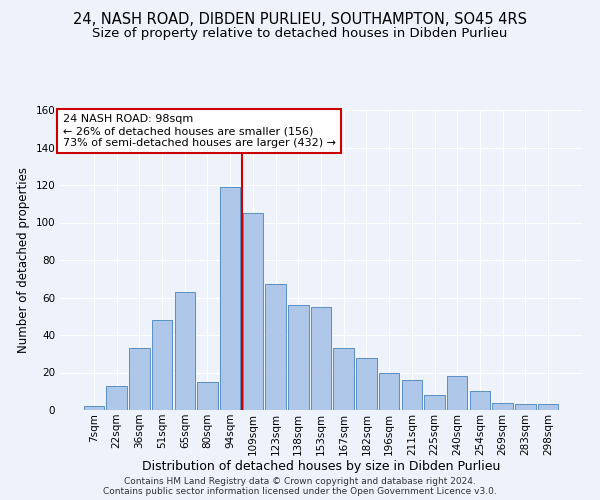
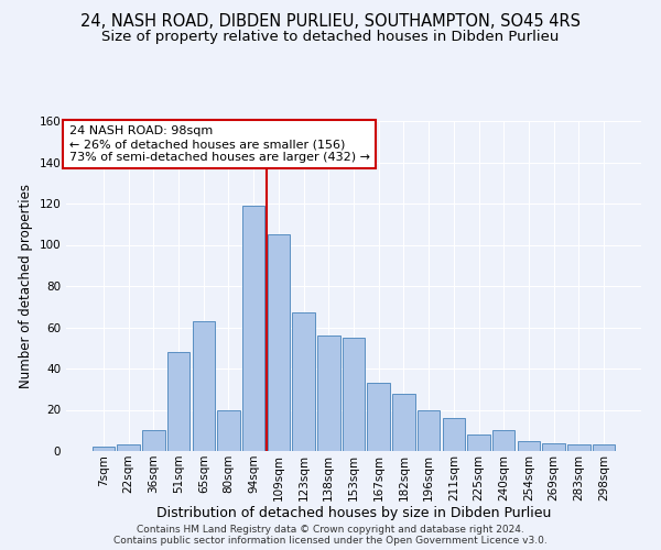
22sqm: 13 -> 3
36sqm: 33 -> 10
80sqm: 15 -> 20
240sqm: 18 -> 10
254sqm: 10 -> 5
